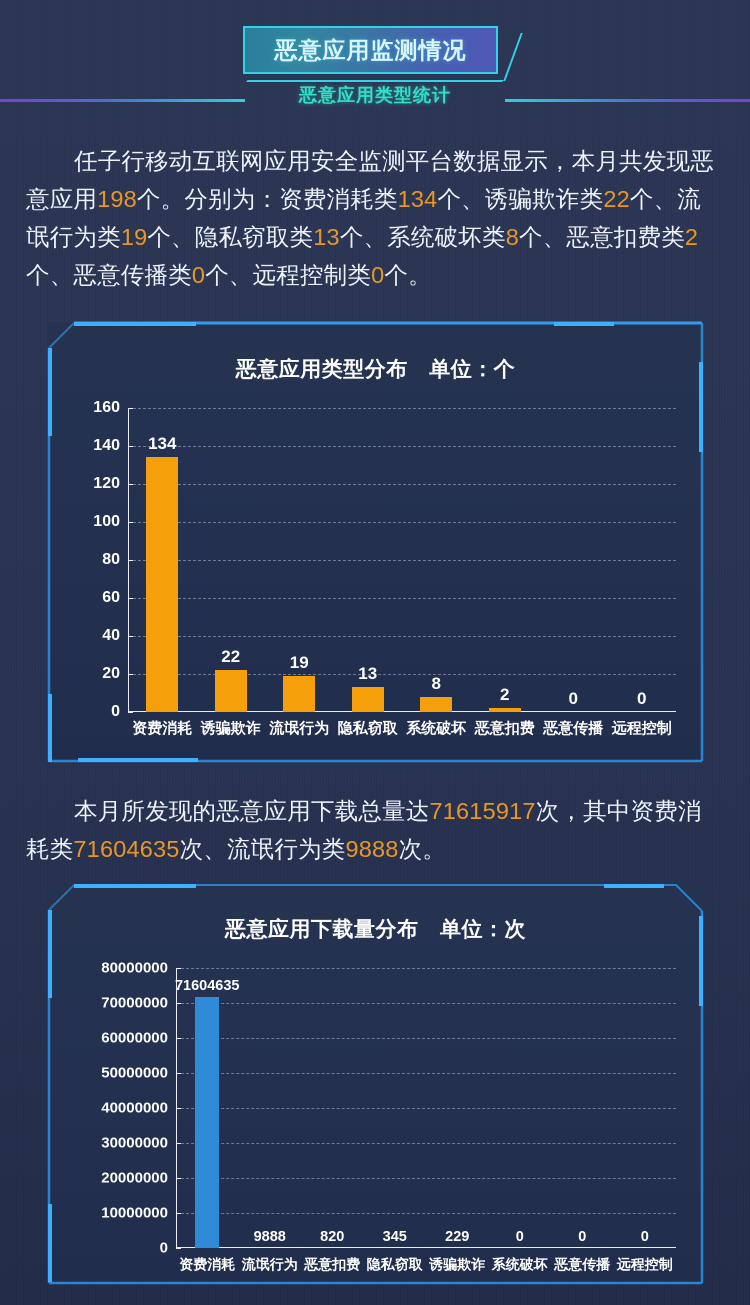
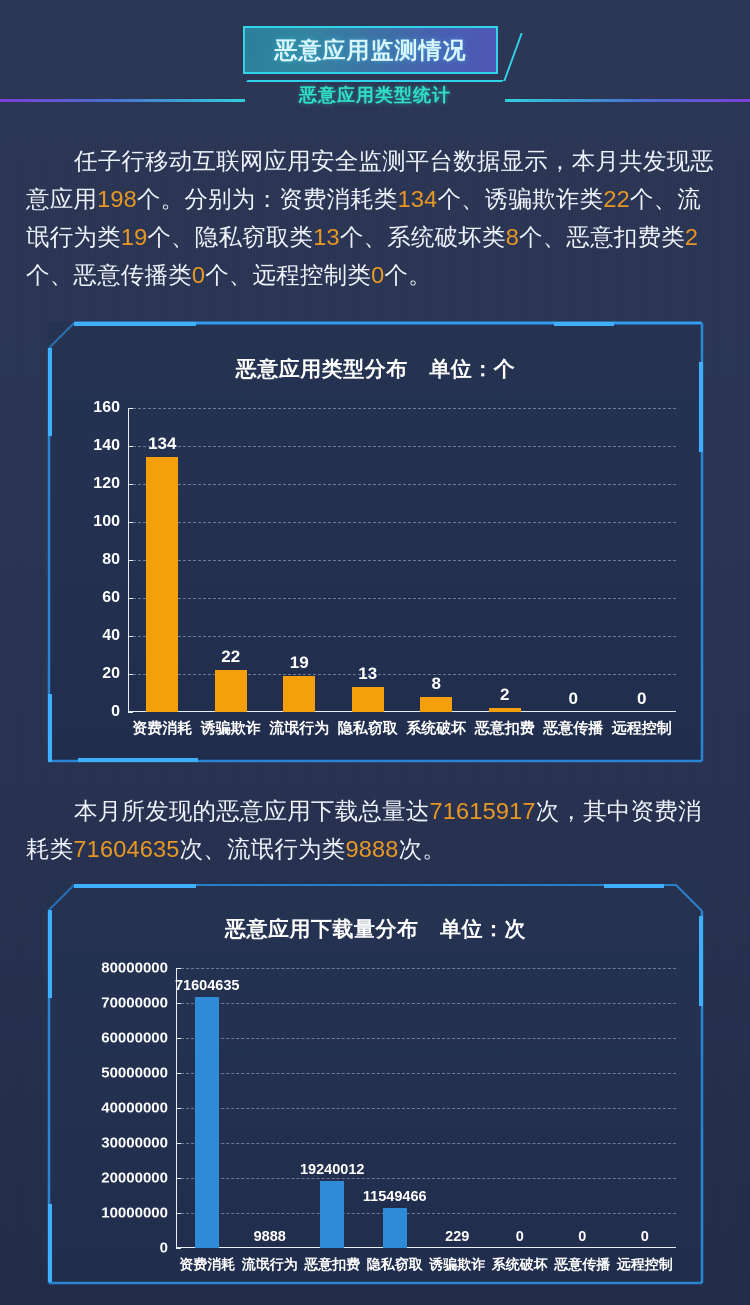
恶意应用下载量分布 单位：次/恶意扣费: 820 -> 19240012
恶意应用下载量分布 单位：次/隐私窃取: 345 -> 11549466
